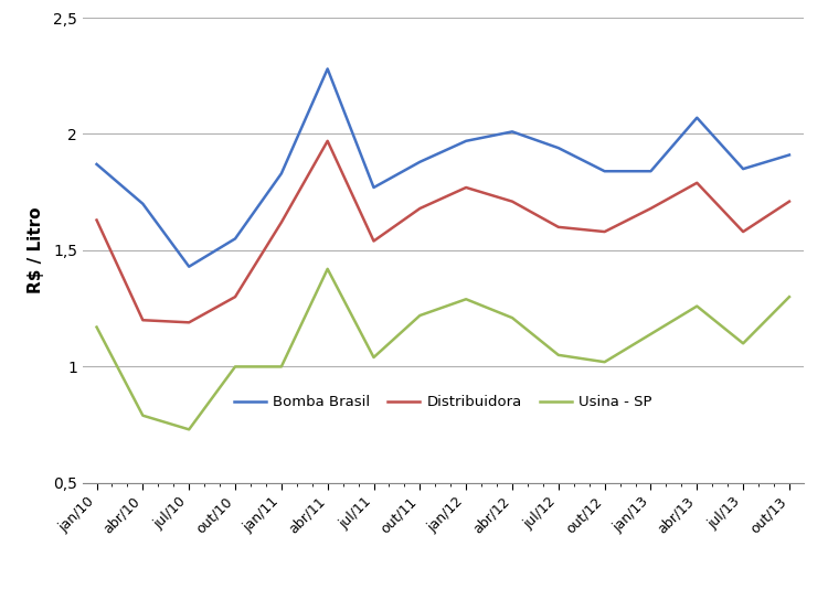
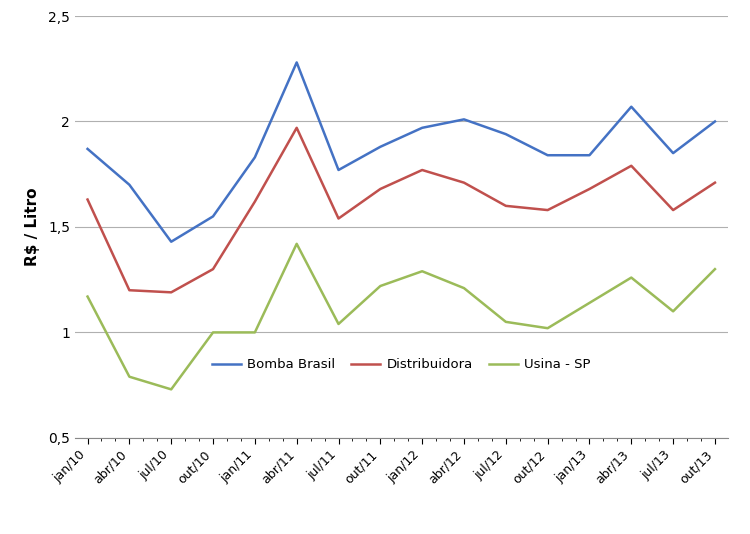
Bomba Brasil/out/13: 1,91 -> 2,00
